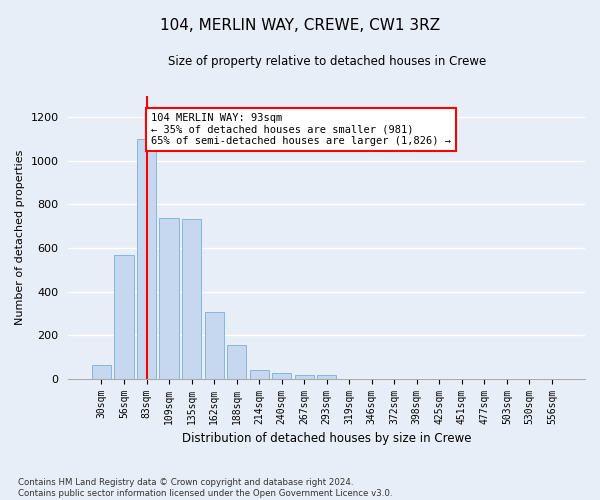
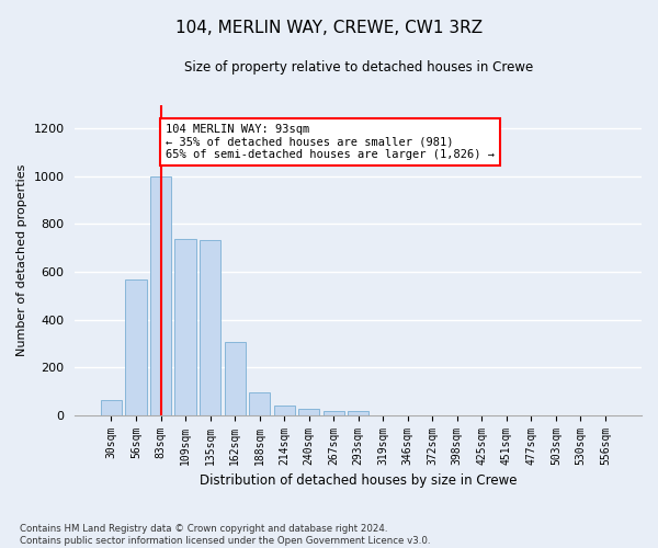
83sqm: 1100 -> 1000
188sqm: 155 -> 95
